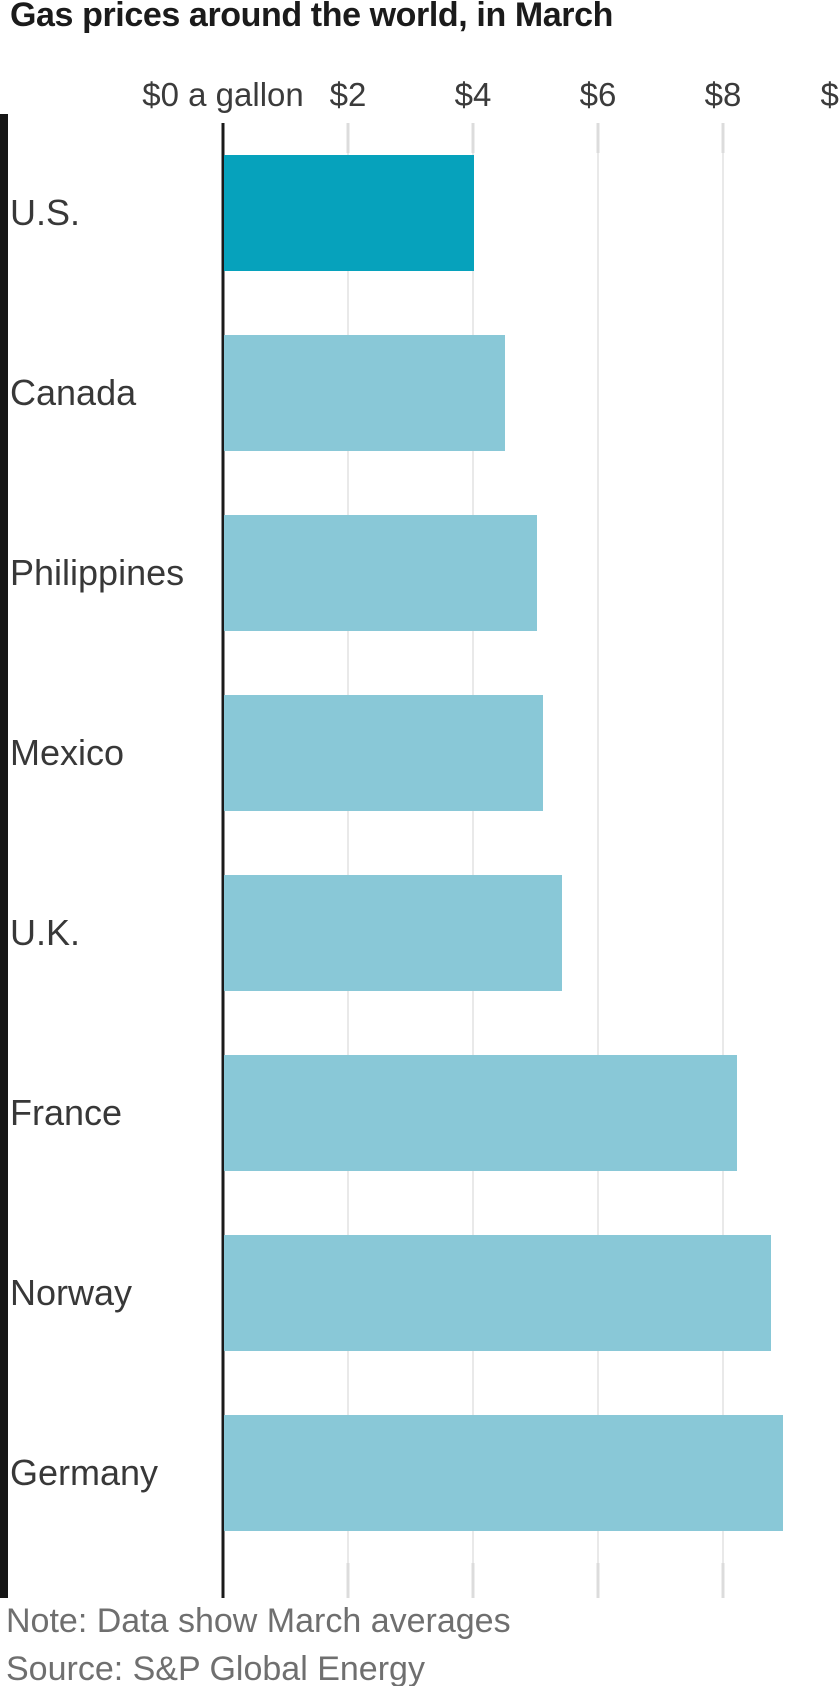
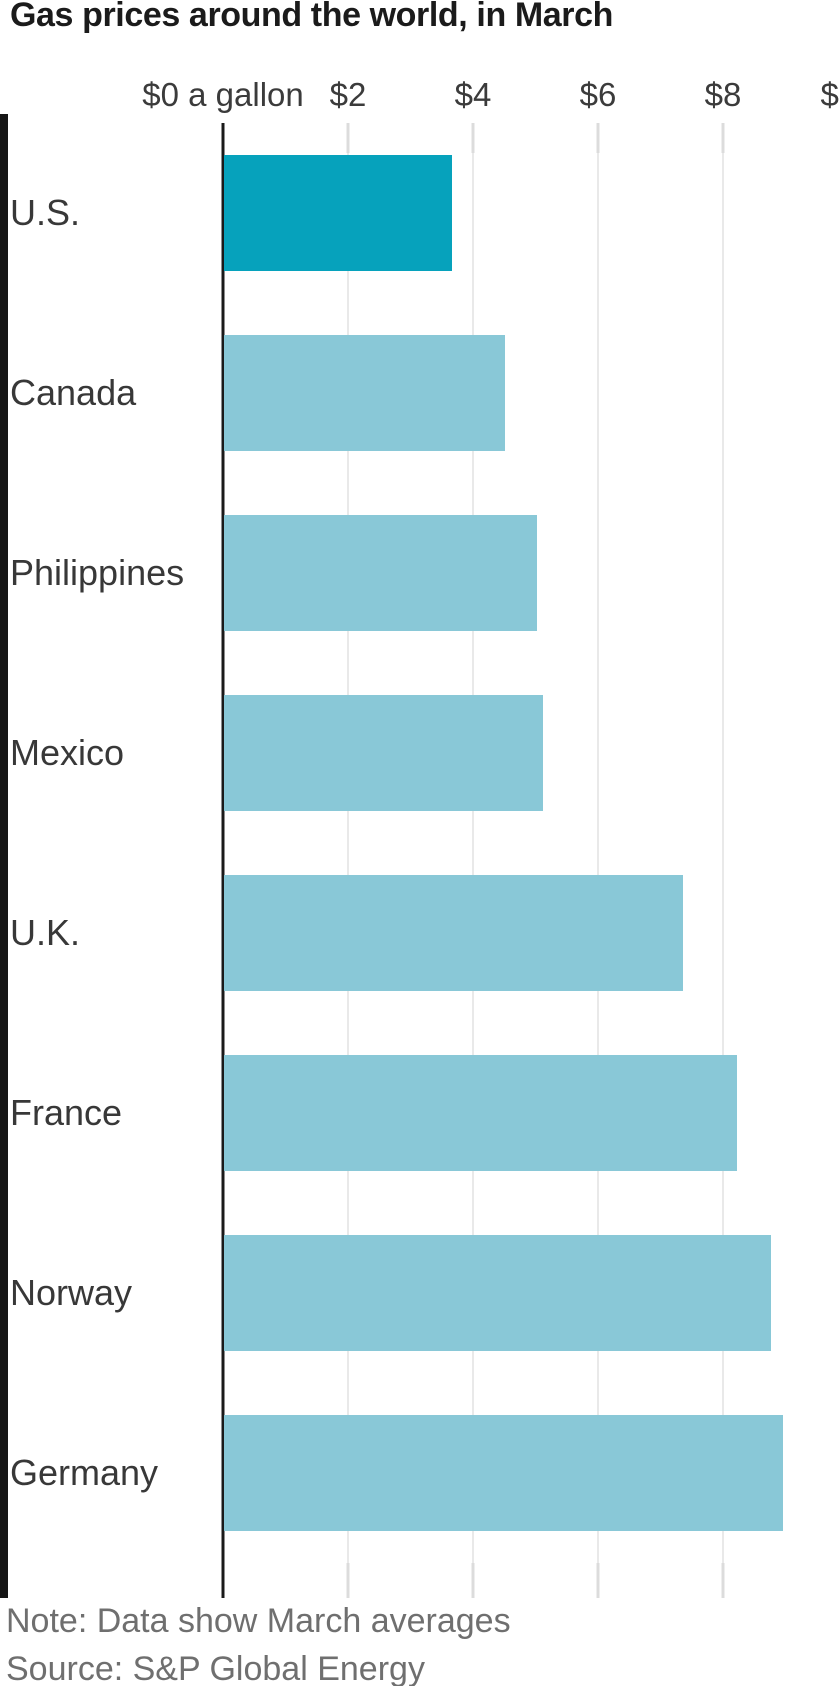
U.S.: $4.0 -> $3.6
U.K.: $5.4 -> $7.3
